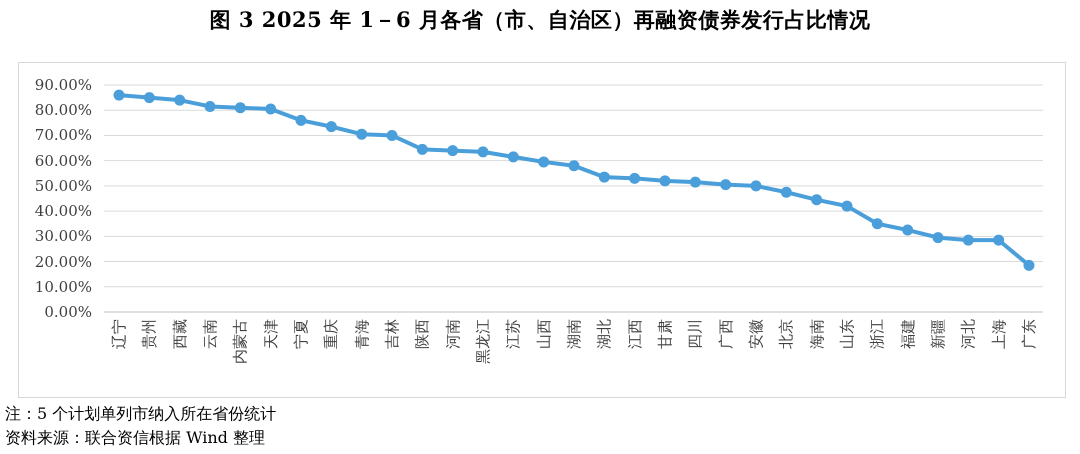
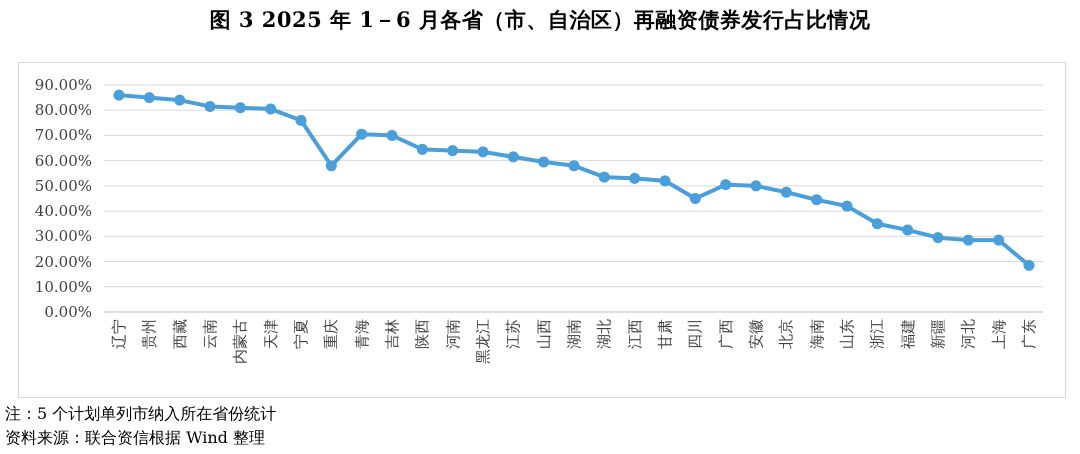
重庆: 74% -> 58%
四川: 52% -> 45%
